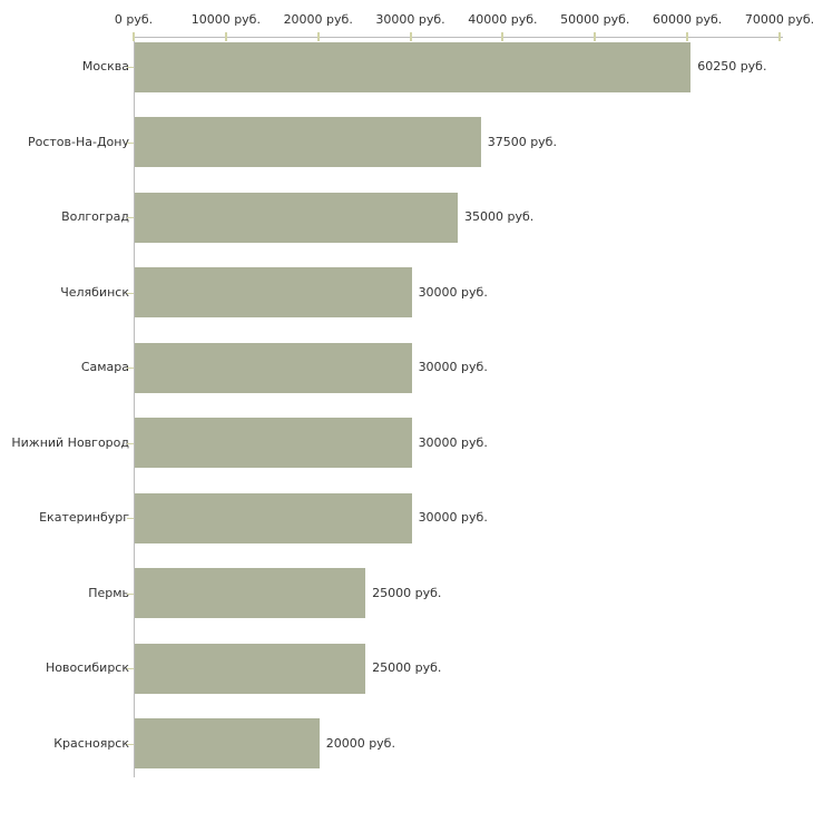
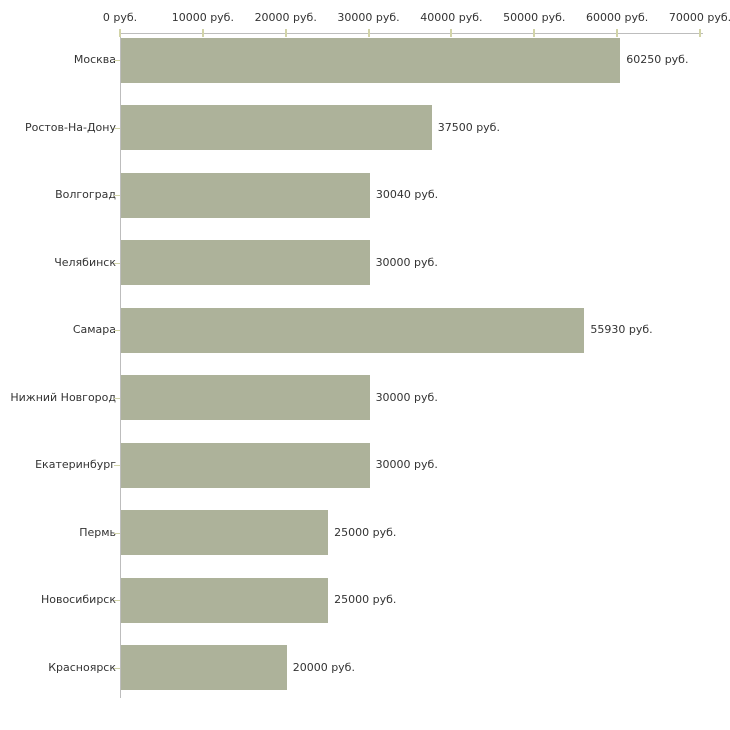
Волгоград: 35000 -> 30040
Самара: 30000 -> 55930
